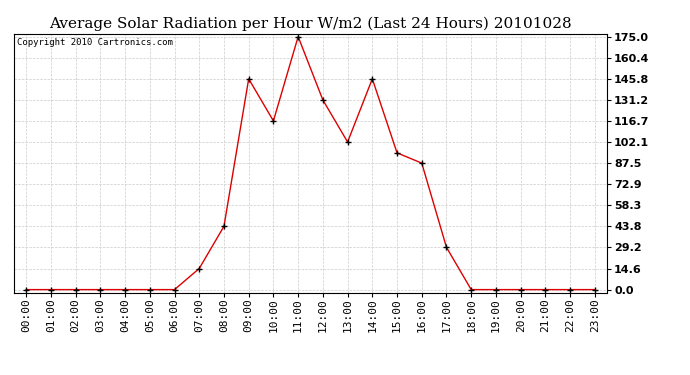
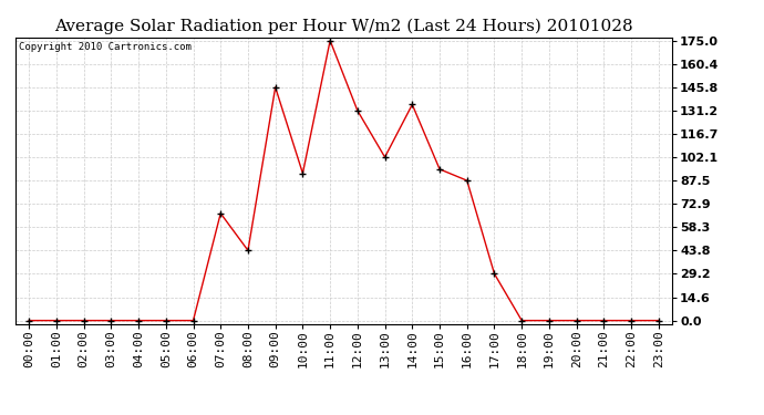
07:00: 15 -> 67
10:00: 117 -> 92
14:00: 146 -> 135
